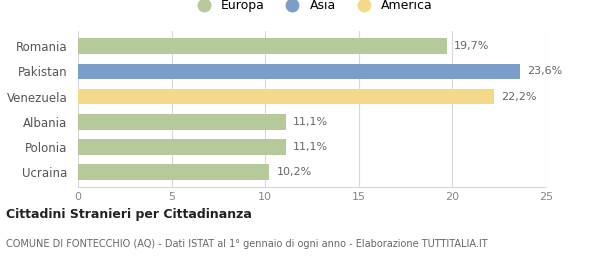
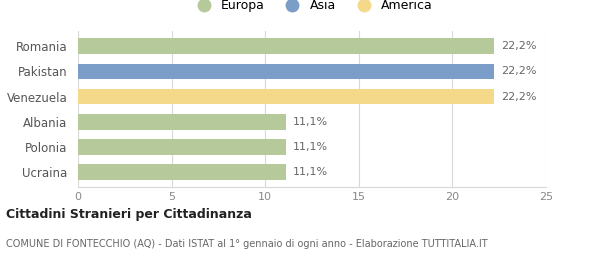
Romania: 19,7% -> 22,2%
Pakistan: 23,6% -> 22,2%
Ucraina: 10,2% -> 11,1%
